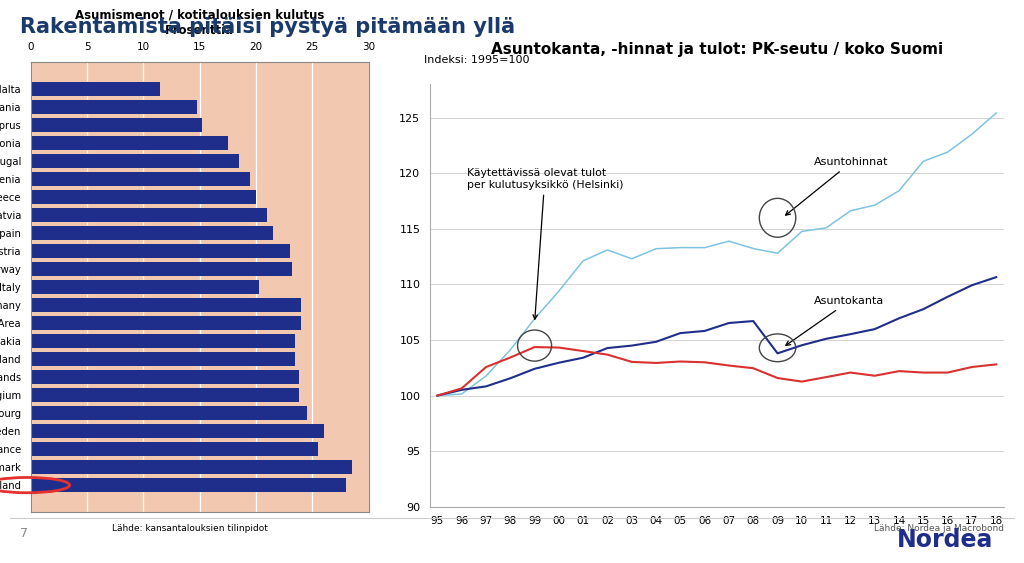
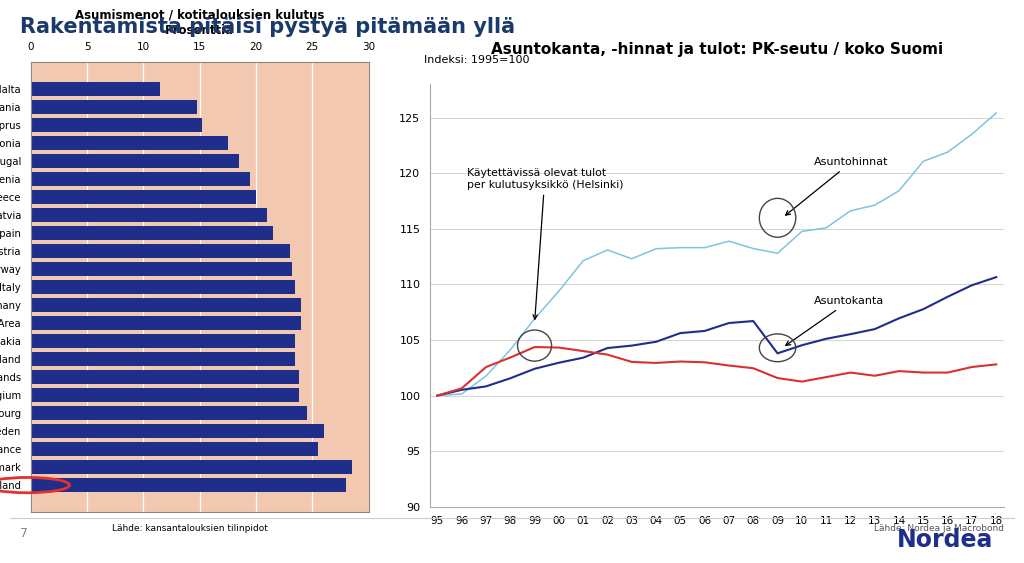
Italy: 20.3 -> 23.5
